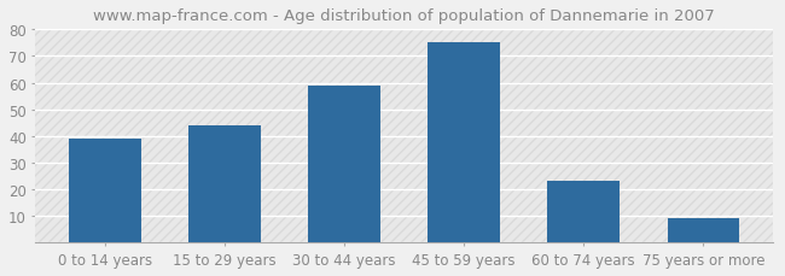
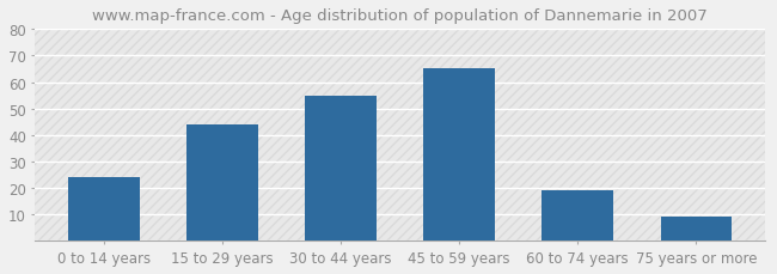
0 to 14 years: 39 -> 24
30 to 44 years: 59 -> 55
45 to 59 years: 75 -> 65
60 to 74 years: 23 -> 19
